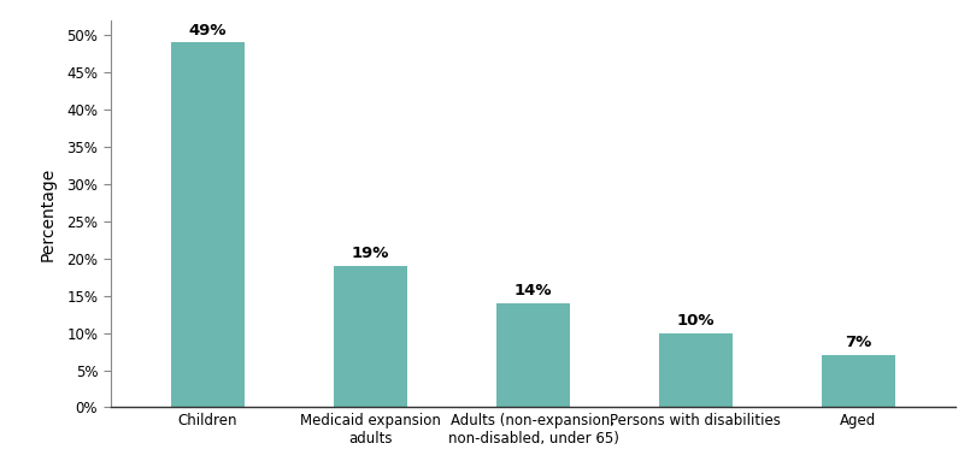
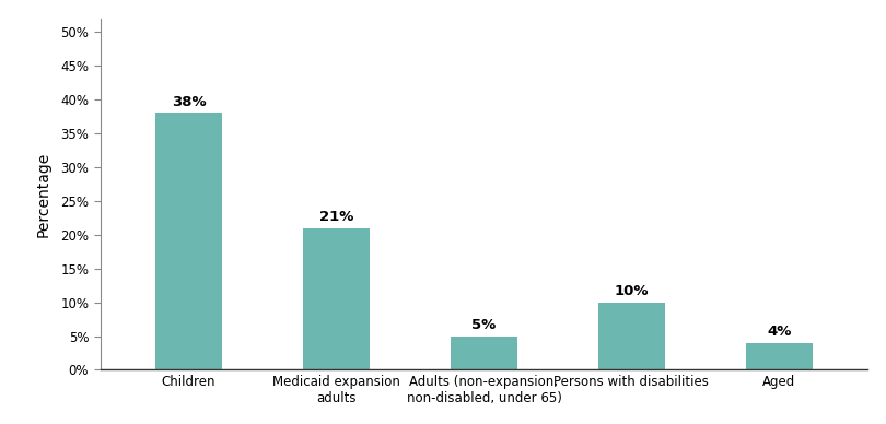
Children: 49% -> 38%
Medicaid expansion adults: 19% -> 21%
Adults (non-expansion, non-disabled, under 65): 14% -> 5%
Aged: 7% -> 4%
